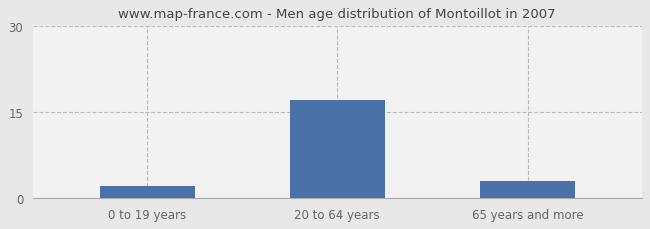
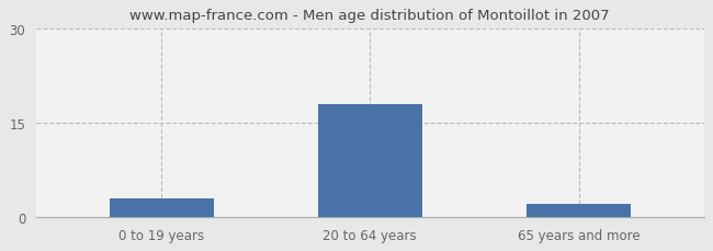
0 to 19 years: 2 -> 3
20 to 64 years: 17 -> 18
65 years and more: 3 -> 2
